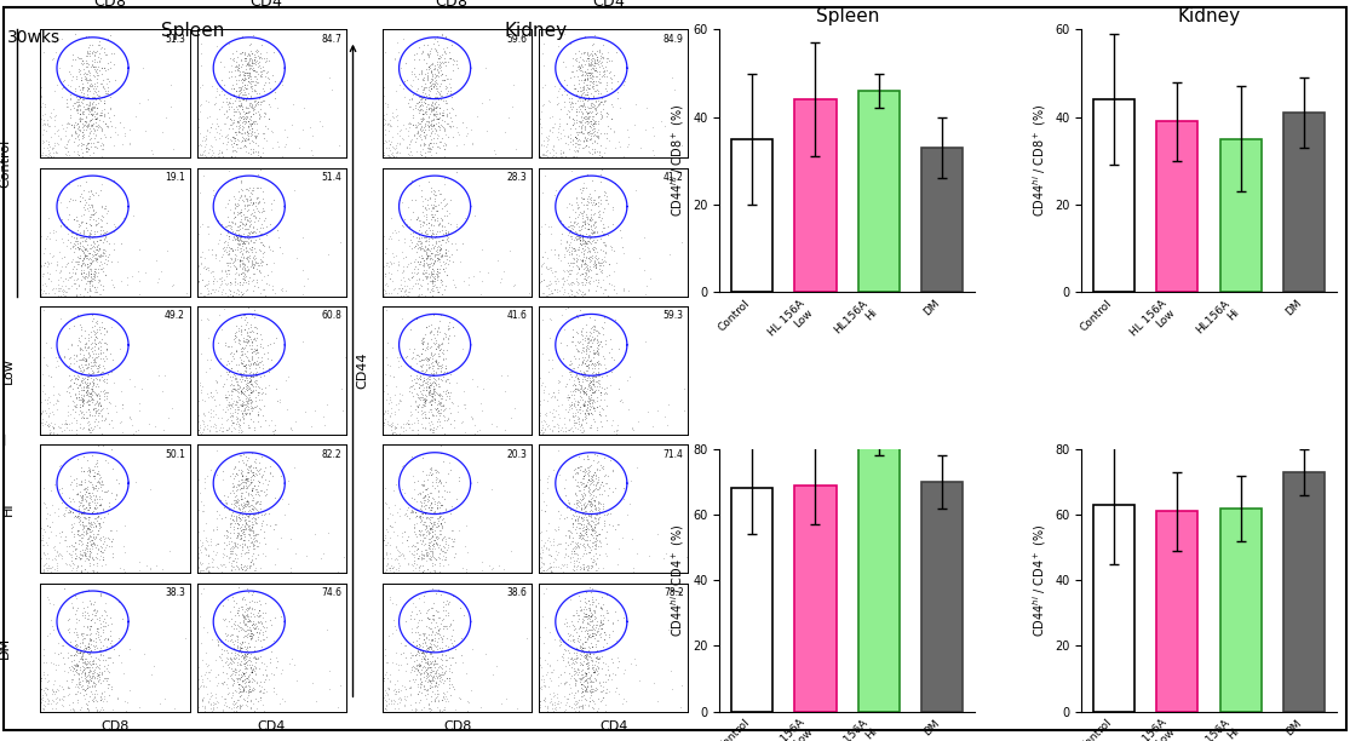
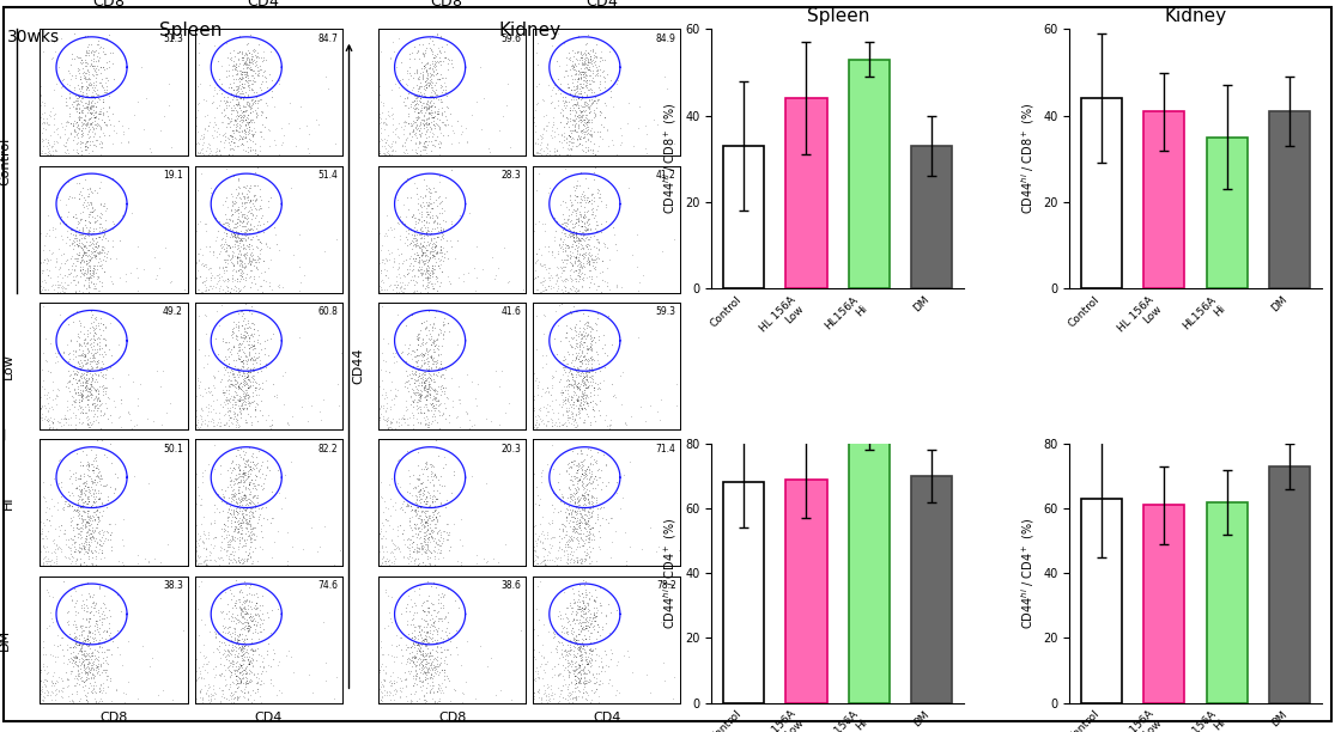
Spleen/Control: 35 -> 33
Spleen/HL156A Hi: 46 -> 53
Kidney/HL 156A Low: 39 -> 41
